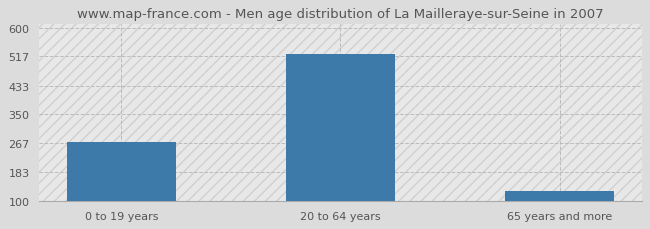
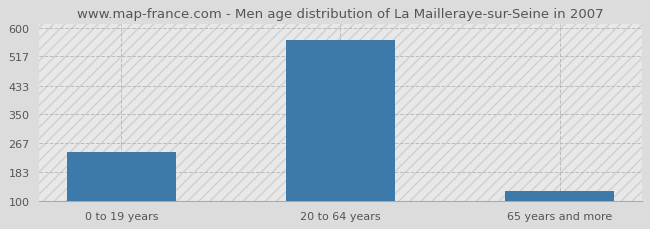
0 to 19 years: 270 -> 240
20 to 64 years: 525 -> 565
